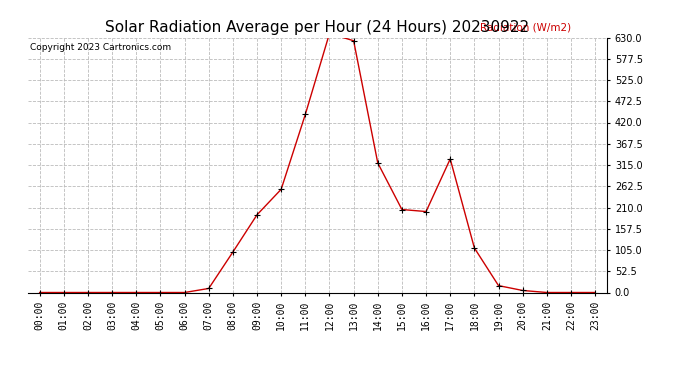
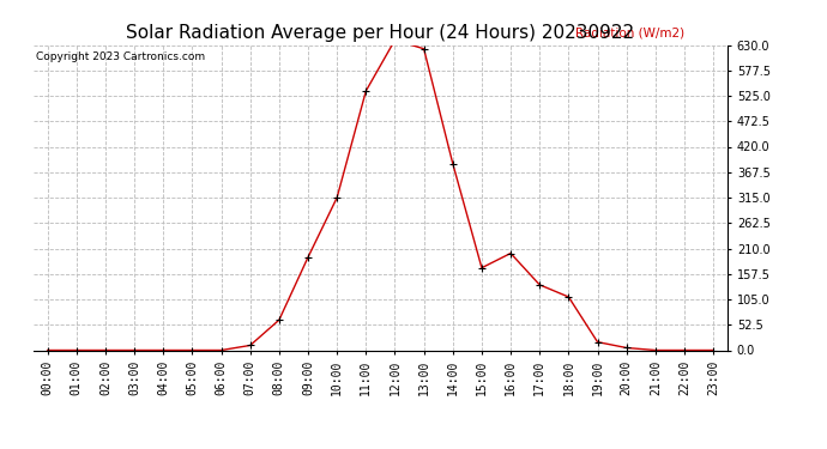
08:00: 100 -> 62
10:00: 255 -> 315
11:00: 440 -> 535
14:00: 320 -> 385
15:00: 205 -> 170
17:00: 330 -> 135
